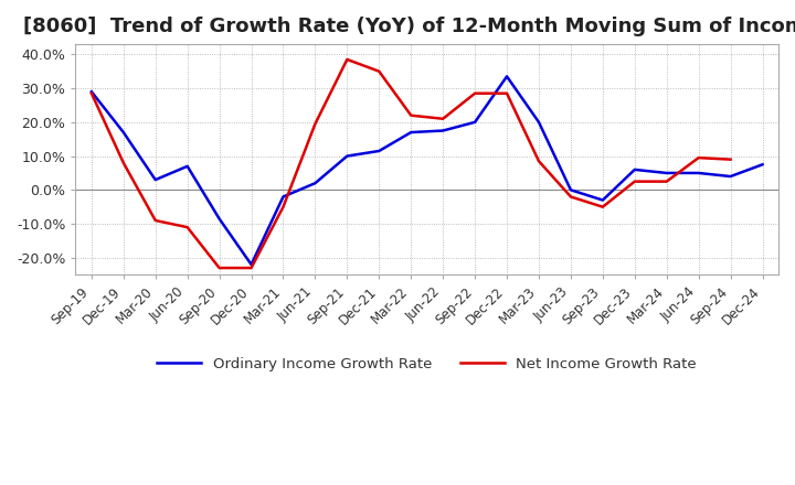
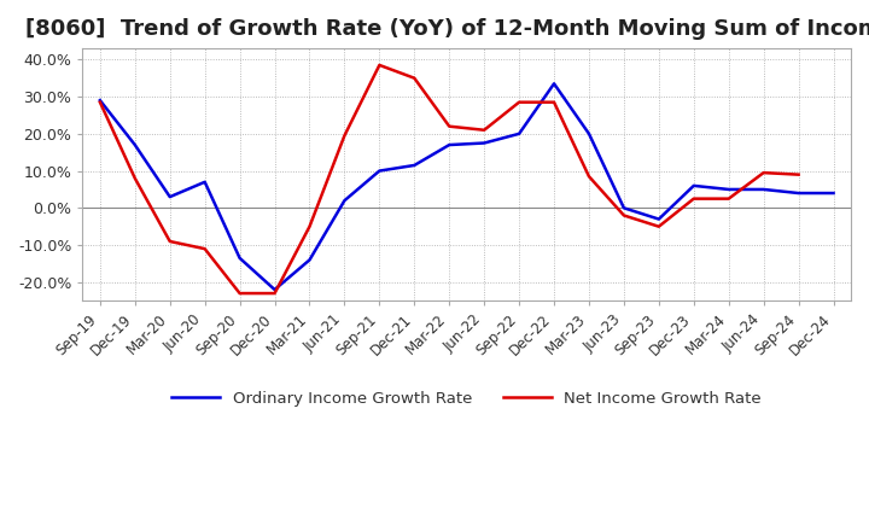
Ordinary Income Growth Rate/Sep-20: -8.5% -> -13.5%
Ordinary Income Growth Rate/Mar-21: -2.0% -> -14.0%
Ordinary Income Growth Rate/Dec-24: 7.5% -> 4.0%
